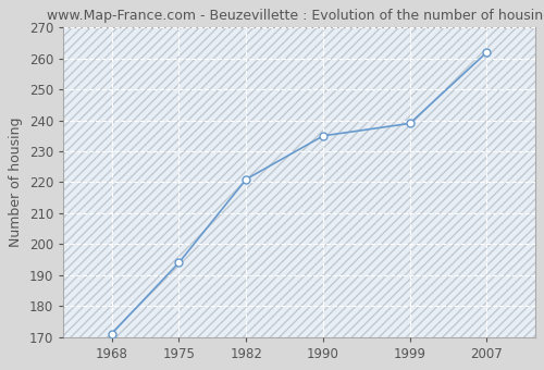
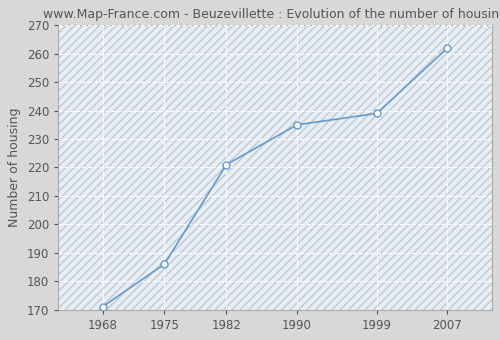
1975: 194 -> 186
